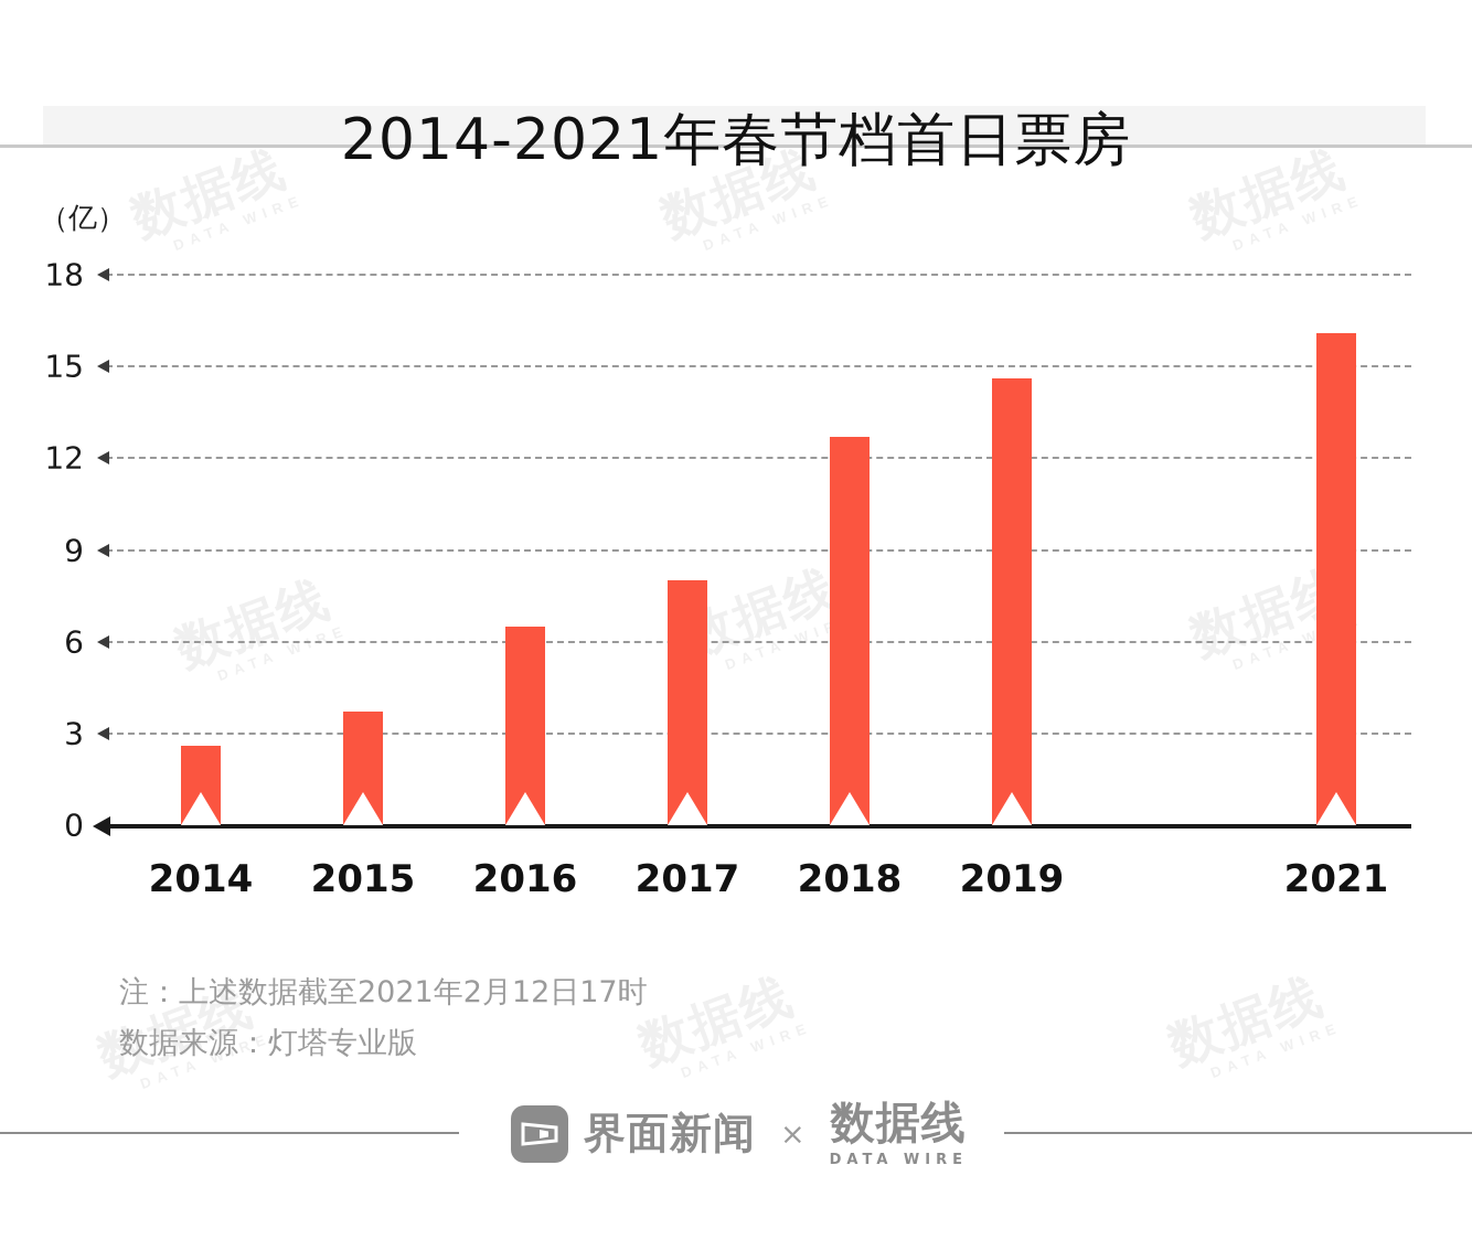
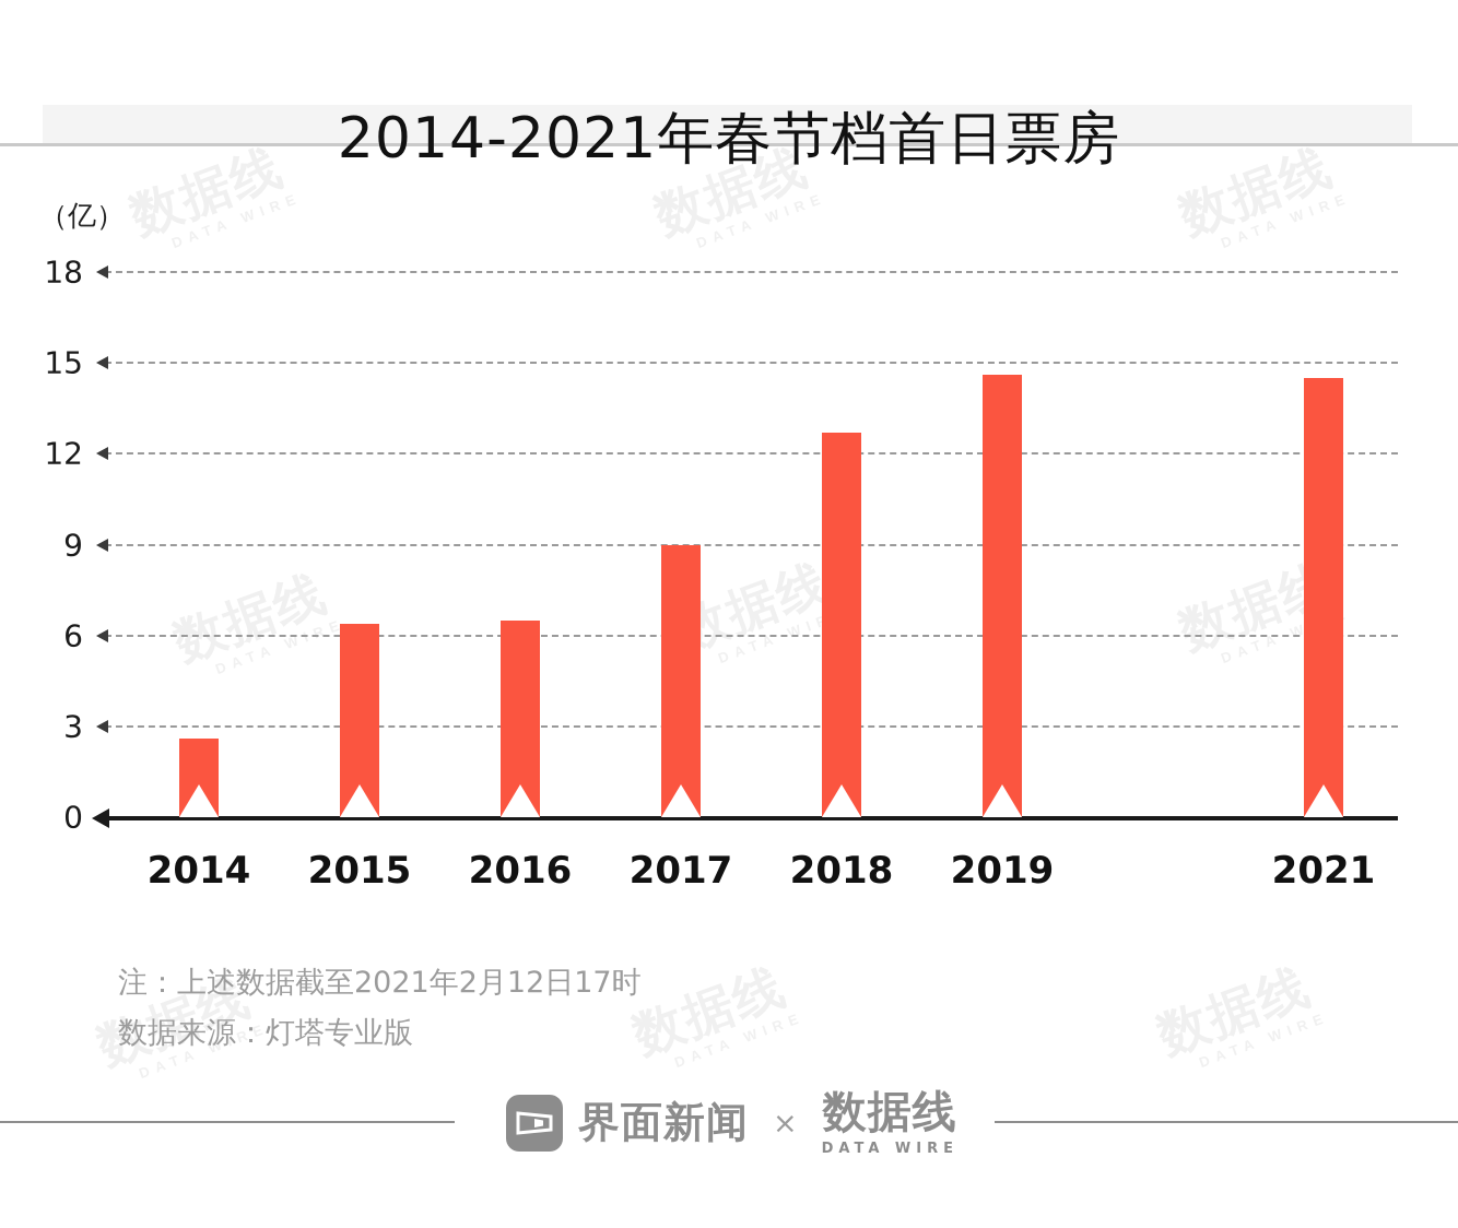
2015: 3.7 -> 6.4
2017: 8.0 -> 9.0
2021: 16.1 -> 14.5
